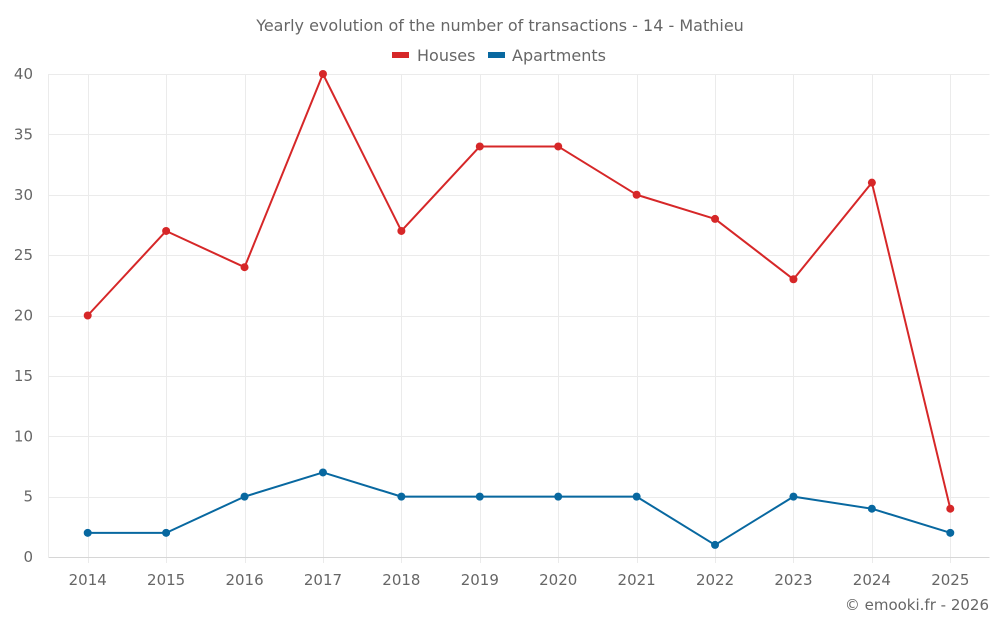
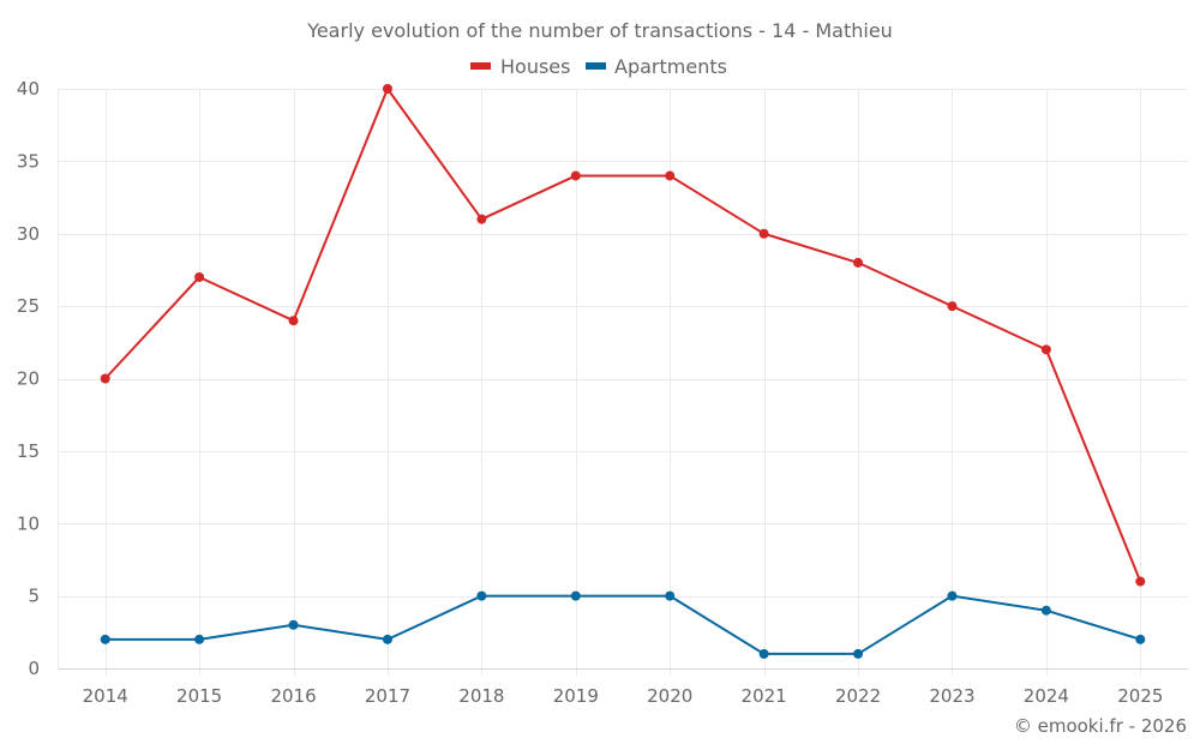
Apartments/2016: 5 -> 3
Apartments/2017: 7 -> 2
Houses/2018: 27 -> 31
Apartments/2021: 5 -> 1
Houses/2023: 23 -> 25
Houses/2024: 31 -> 22
Houses/2025: 4 -> 6
